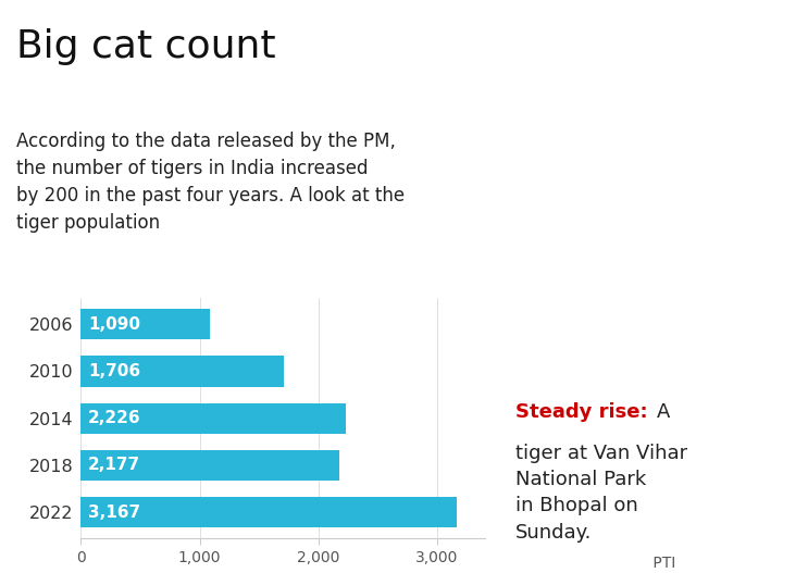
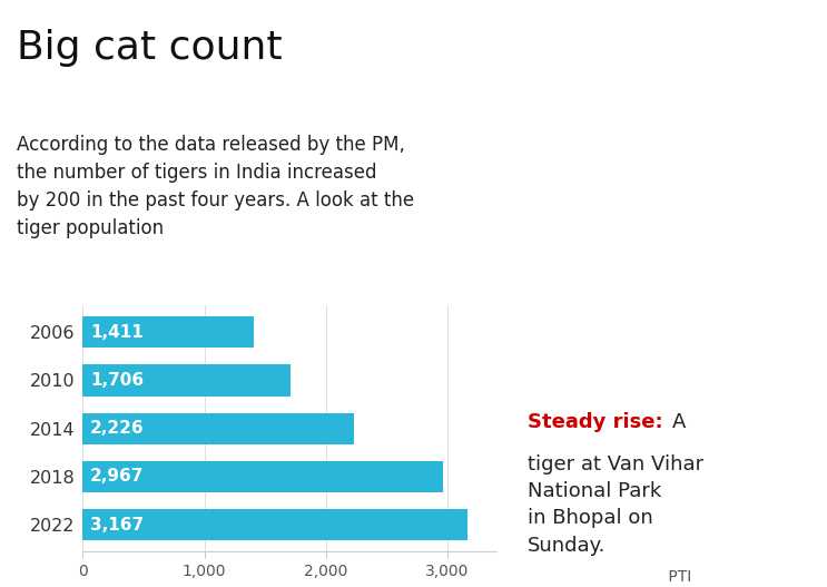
2006: 1,090 -> 1,411
2018: 2,177 -> 2,967
